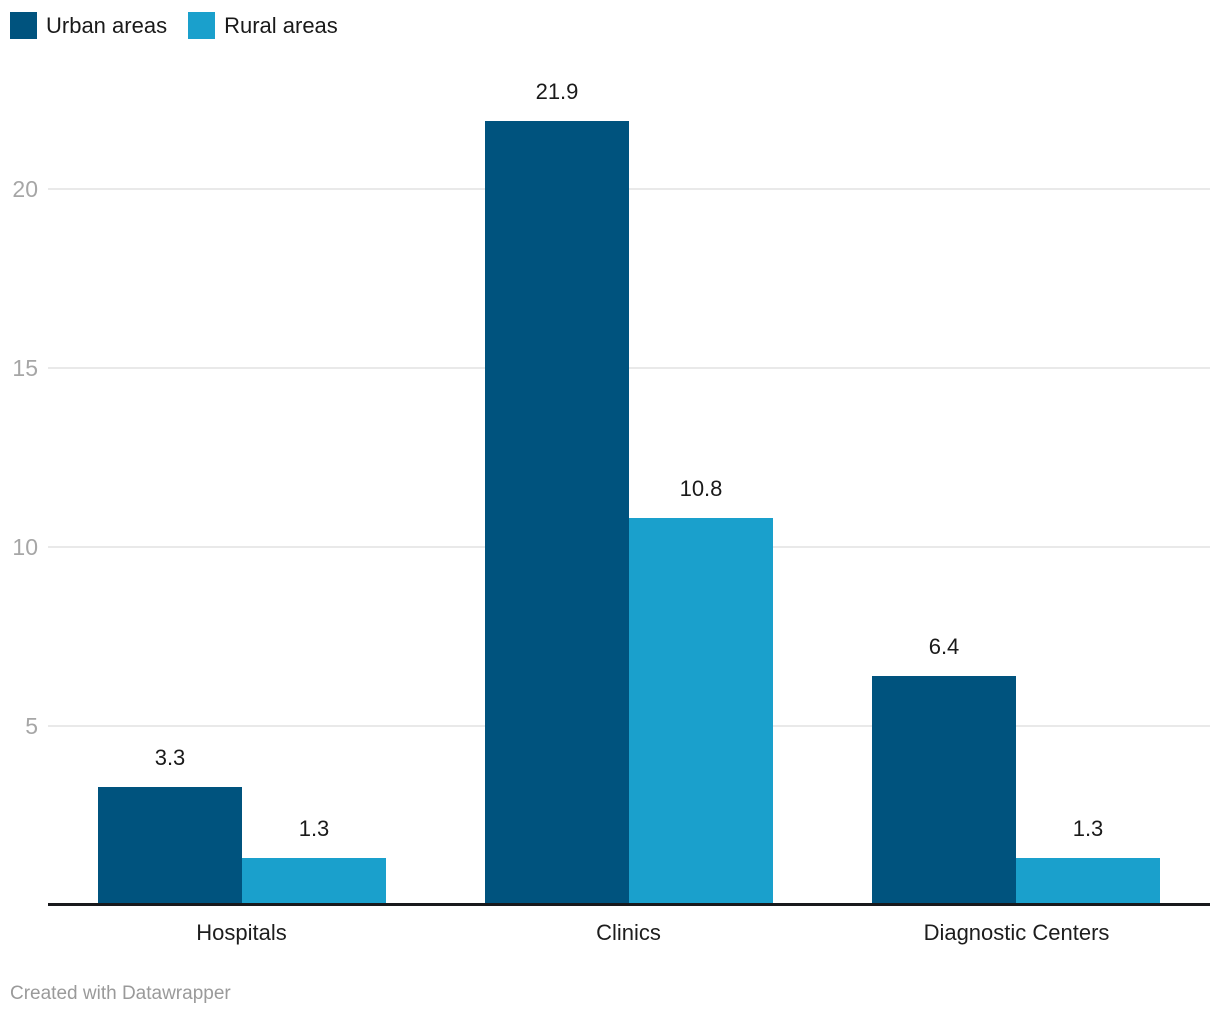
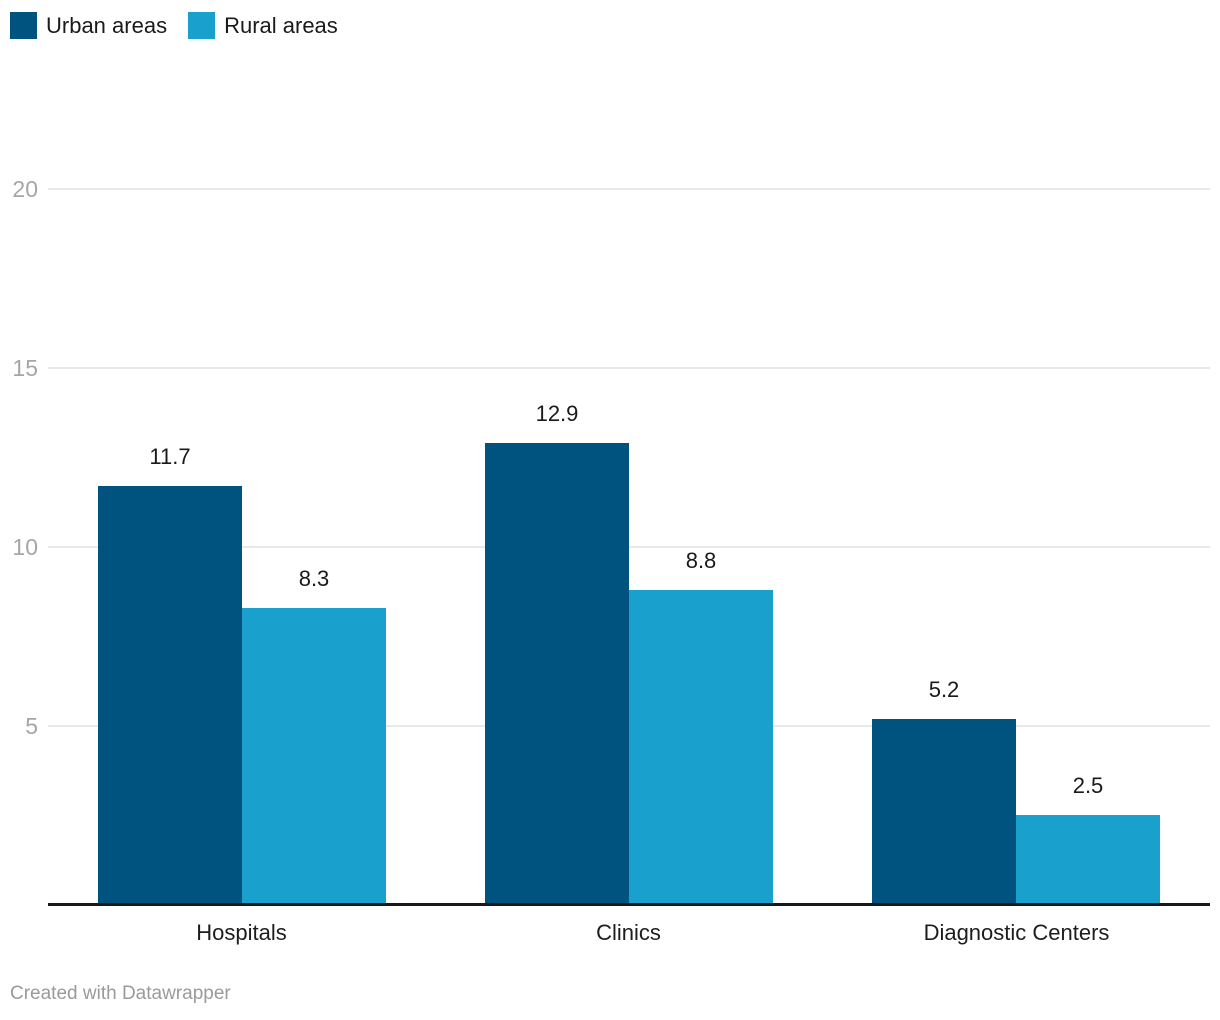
Urban areas/Hospitals: 3.3 -> 11.7
Rural areas/Hospitals: 1.3 -> 8.3
Urban areas/Clinics: 21.9 -> 12.9
Rural areas/Clinics: 10.8 -> 8.8
Urban areas/Diagnostic Centers: 6.4 -> 5.2
Rural areas/Diagnostic Centers: 1.3 -> 2.5
